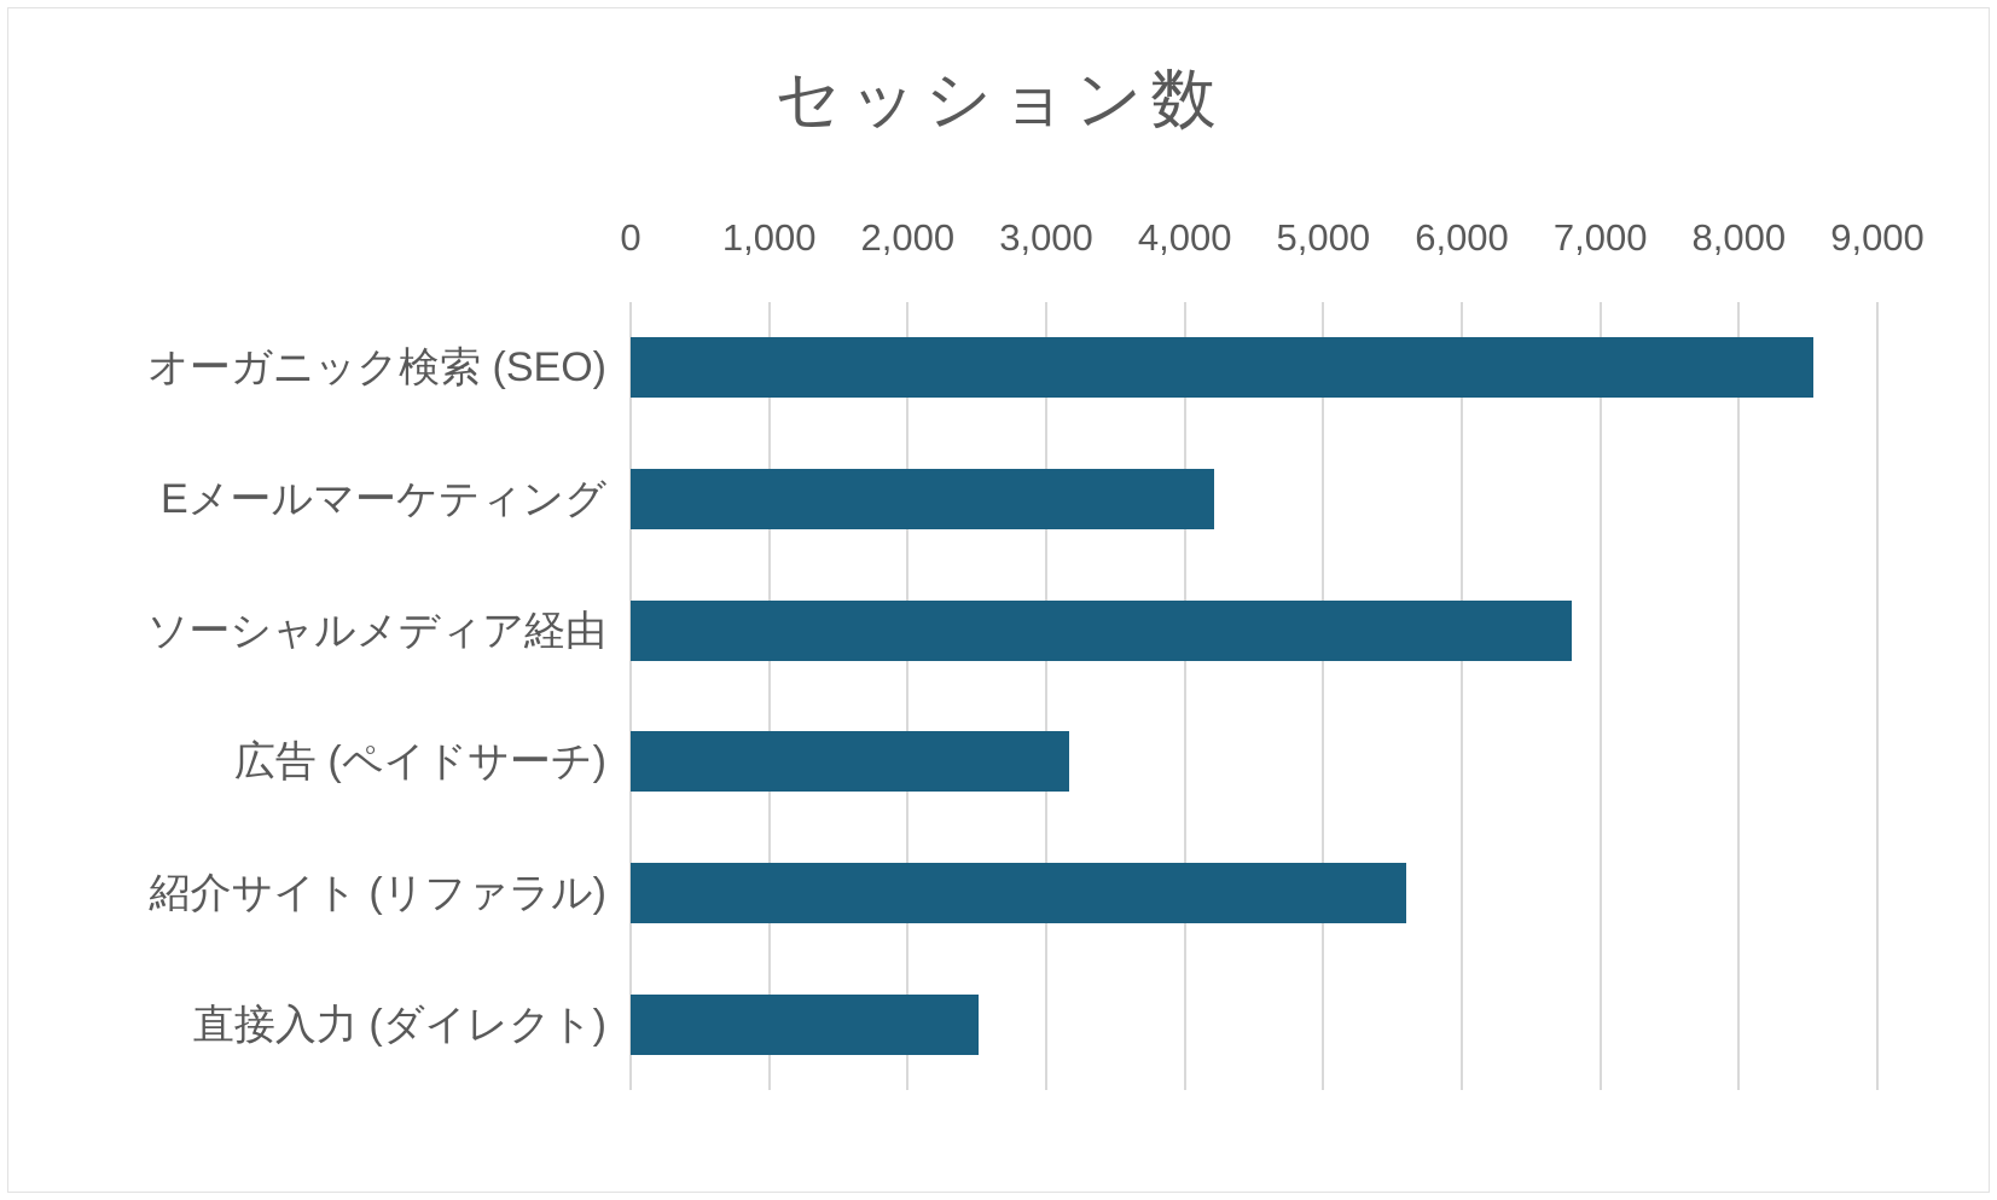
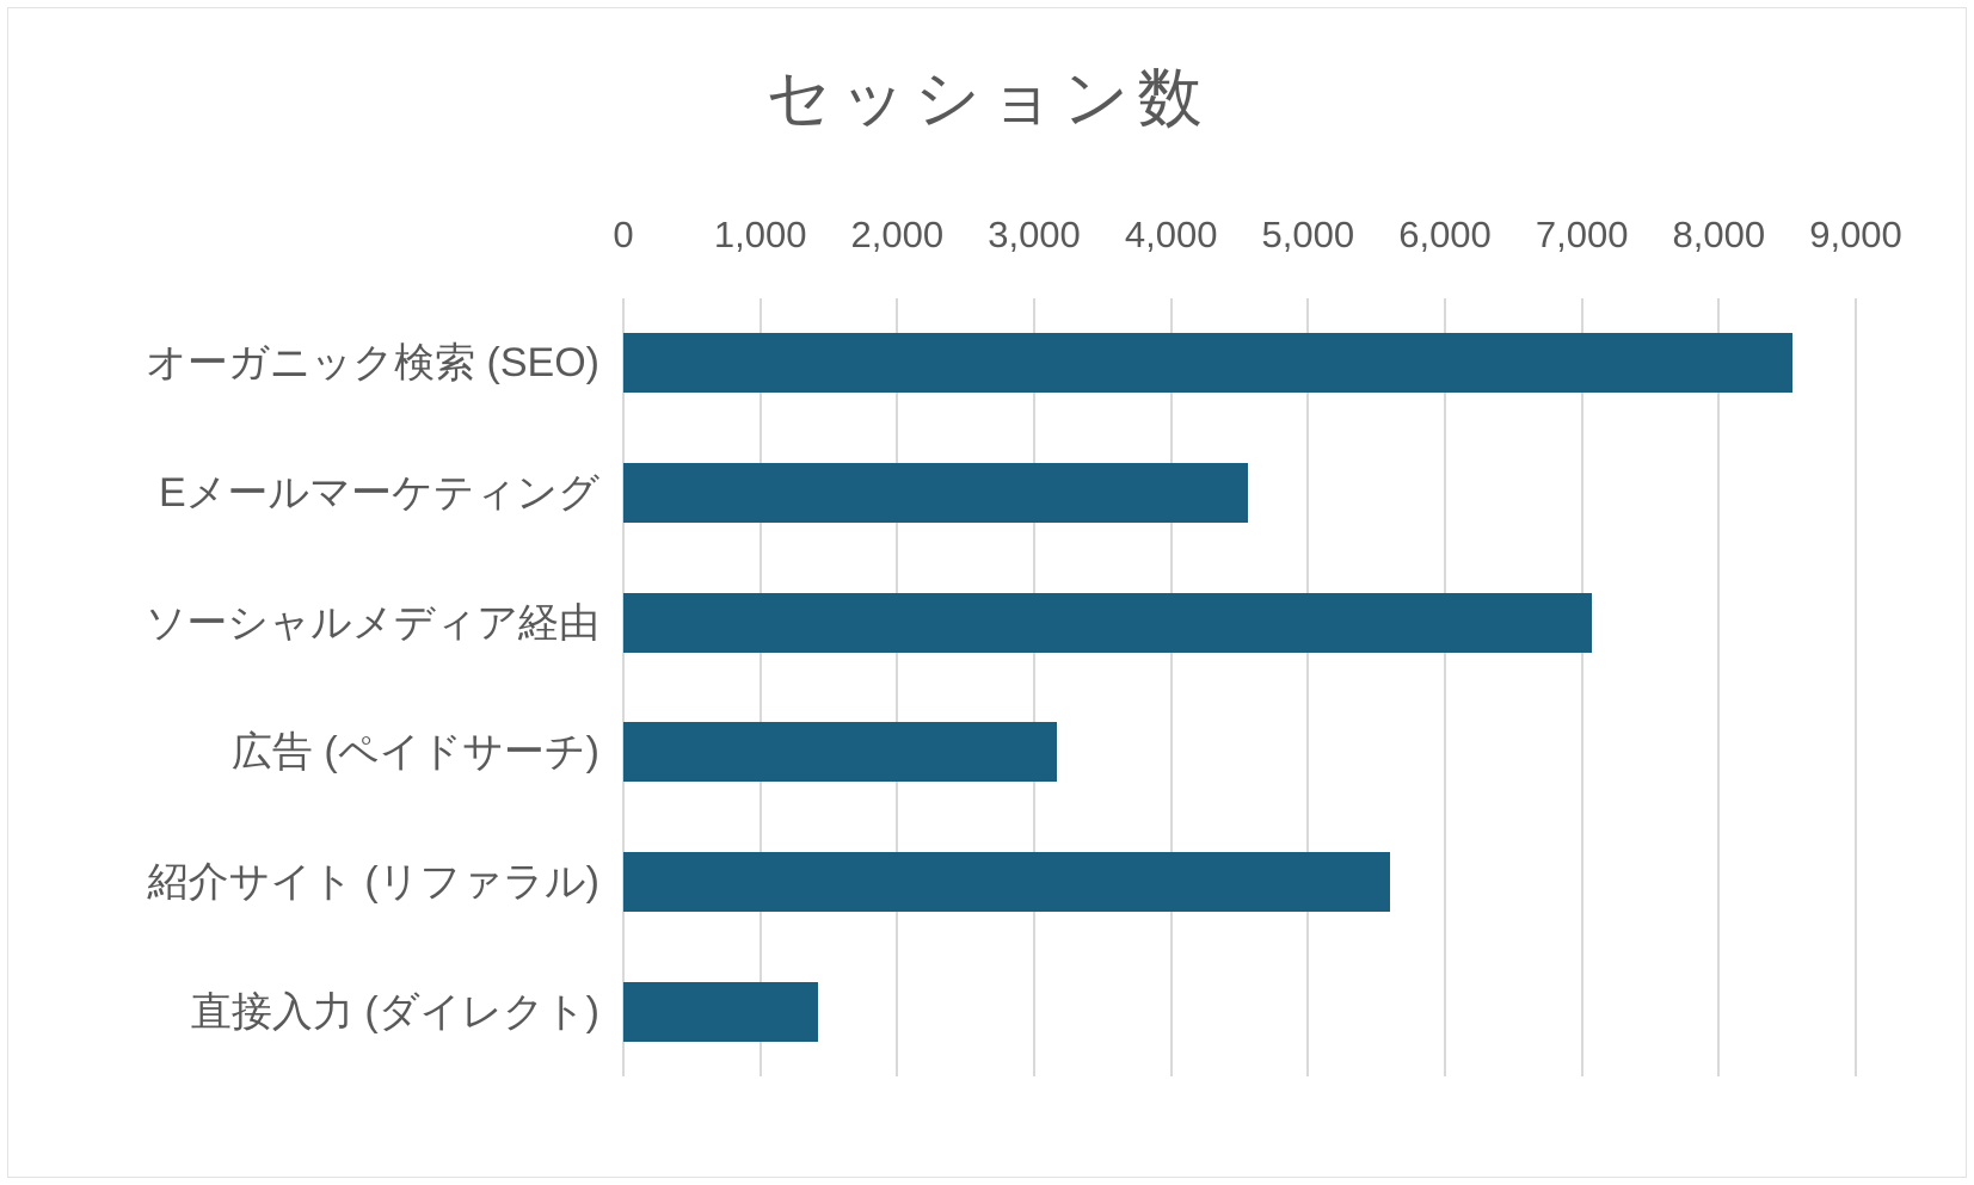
Eメールマーケティング: 4210 -> 4560
ソーシャルメディア経由: 6790 -> 7070
直接入力 (ダイレクト): 2510 -> 1420
